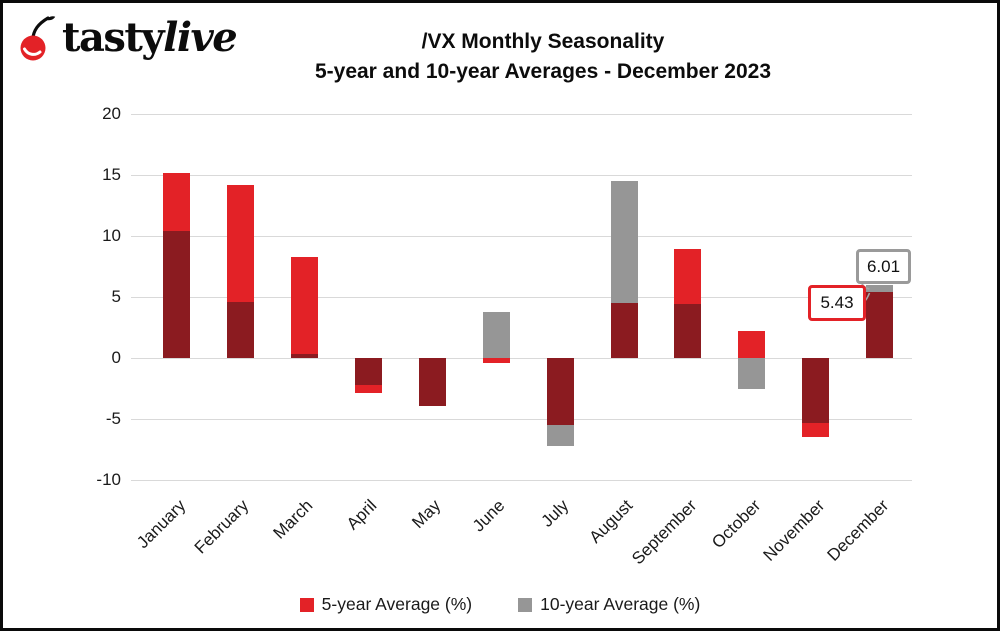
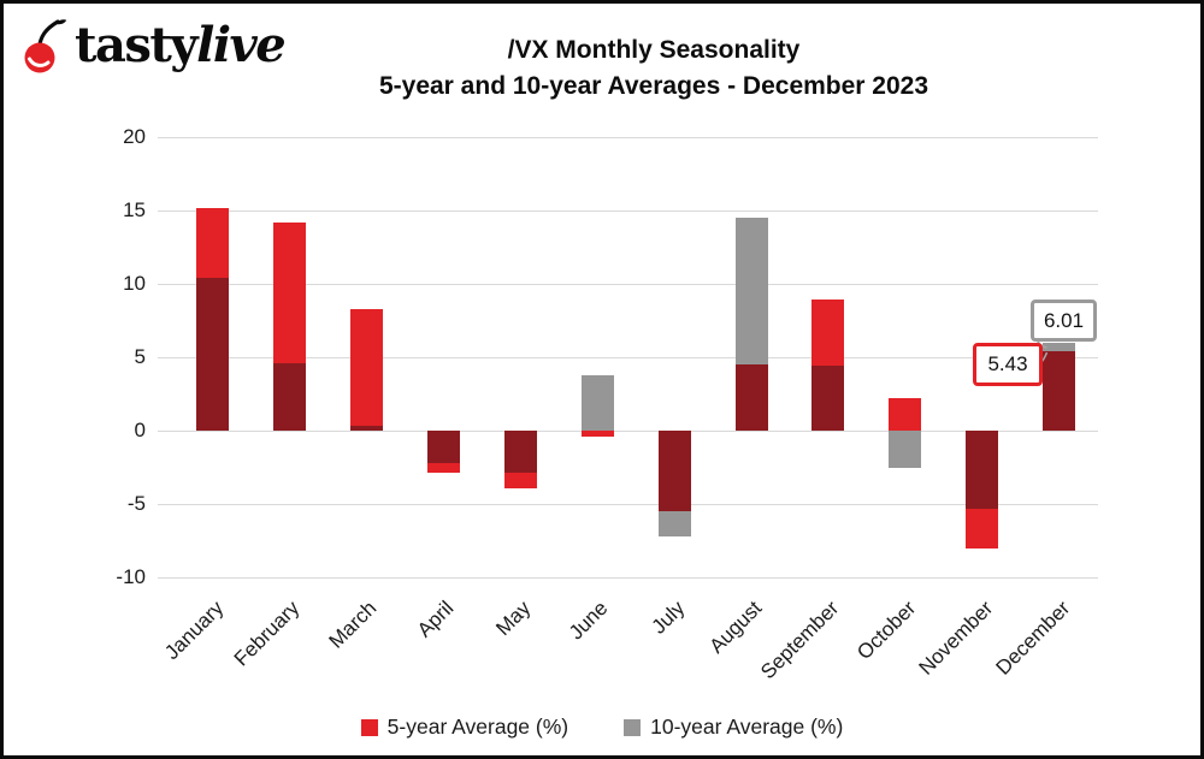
10-year Average (%)/May: -3.9 -> -2.9
5-year Average (%)/November: -6.5 -> -8.0
